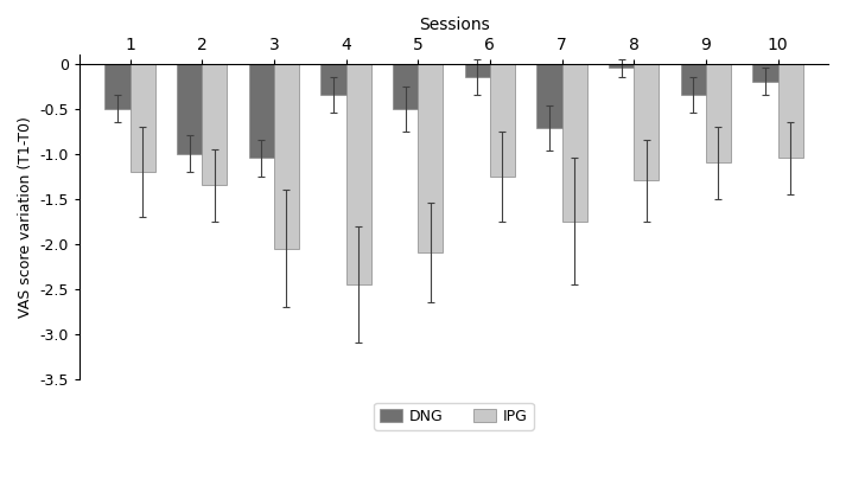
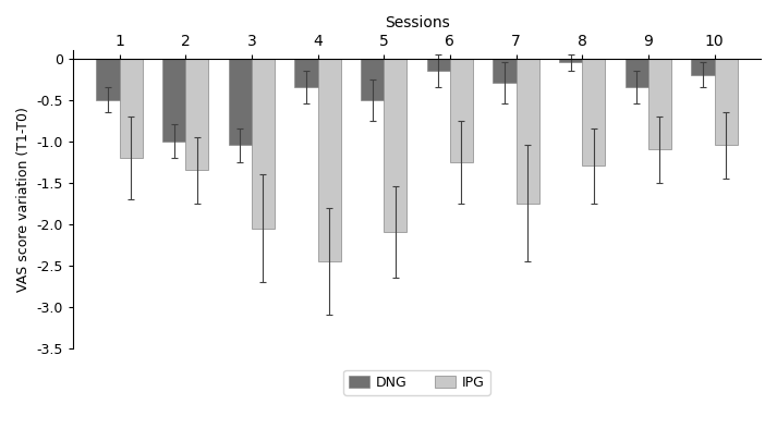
DNG/7: -0.72 -> -0.30
